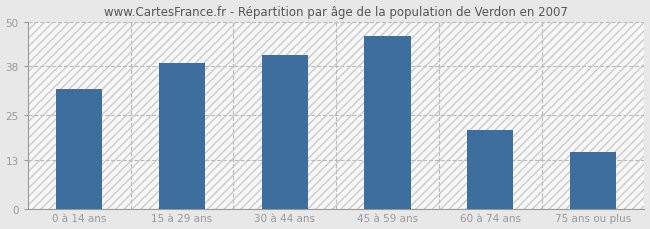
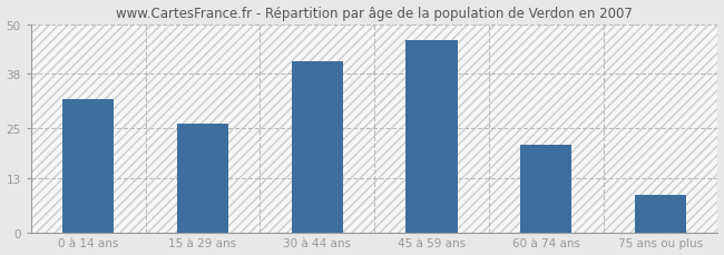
15 à 29 ans: 39 -> 26
75 ans ou plus: 15 -> 9
